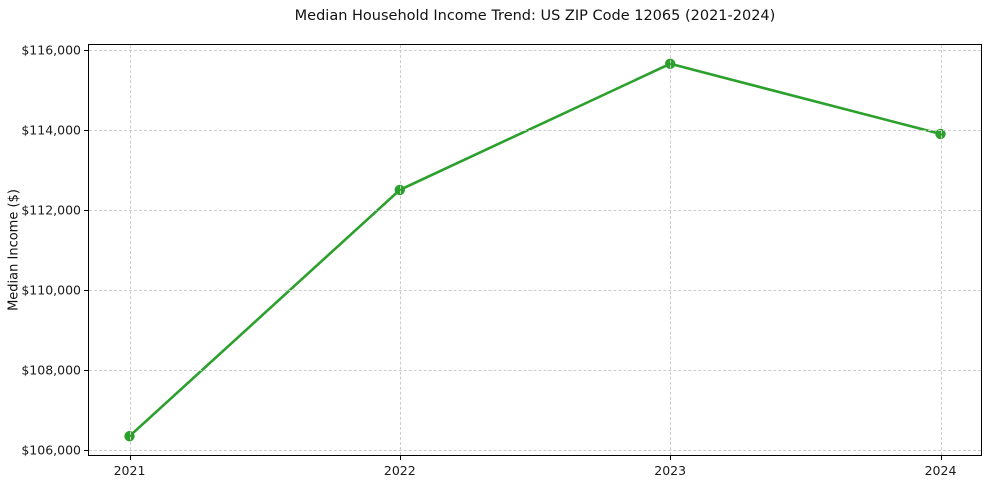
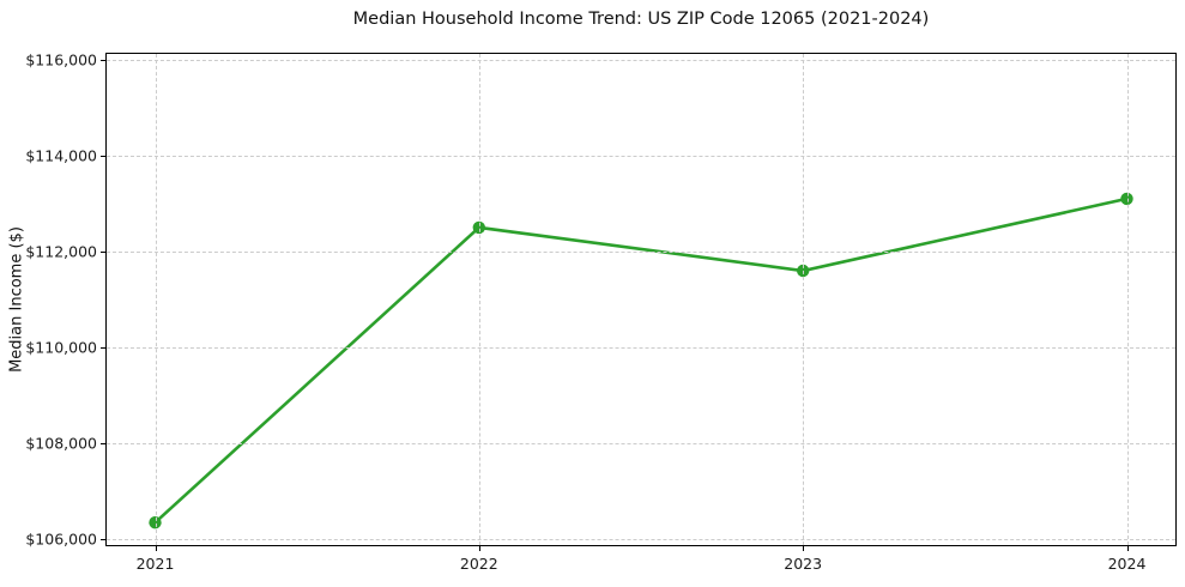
2023: $115600 -> $111600
2024: $113900 -> $113100
